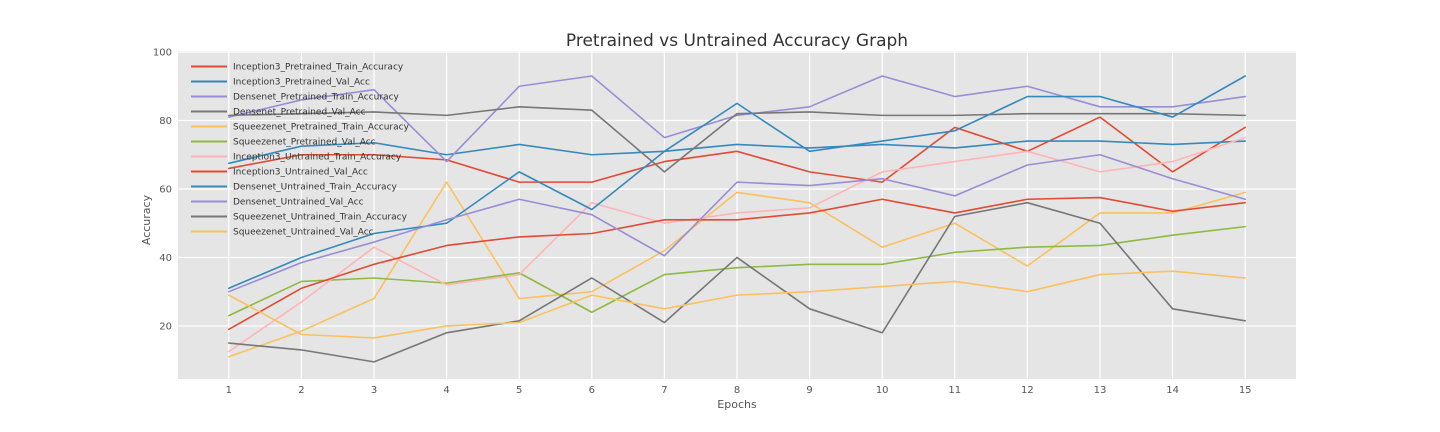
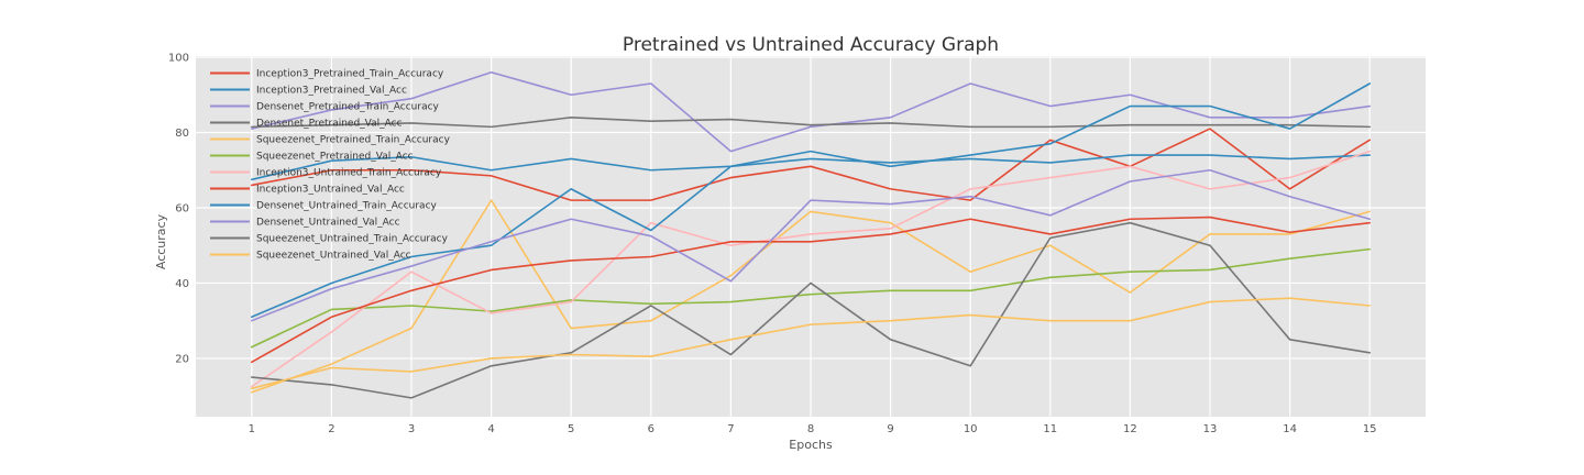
Squeezenet_Untrained_Val_Acc/1: 29 -> 12
Densenet_Pretrained_Train_Accuracy/4: 68 -> 96
Squeezenet_Pretrained_Val_Acc/6: 24 -> 34
Squeezenet_Untrained_Val_Acc/6: 29 -> 20
Densenet_Pretrained_Val_Acc/7: 65 -> 84
Densenet_Untrained_Train_Accuracy/8: 85 -> 75
Squeezenet_Untrained_Val_Acc/11: 33 -> 30
